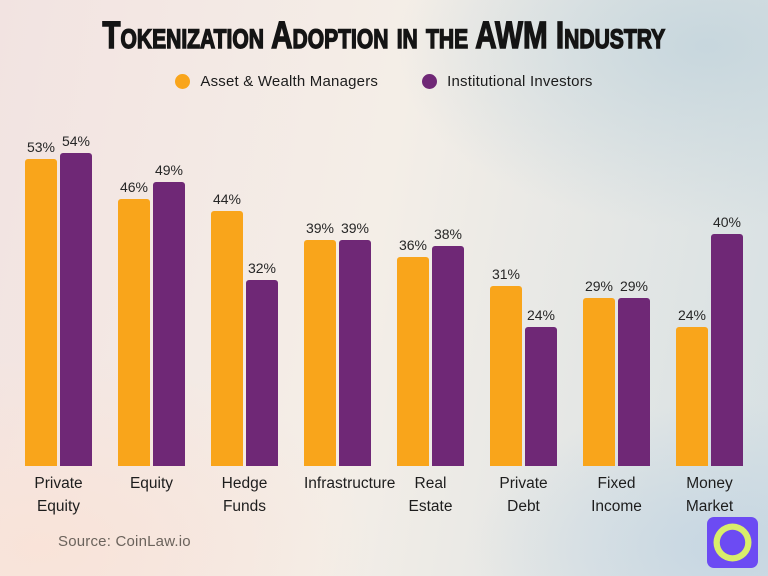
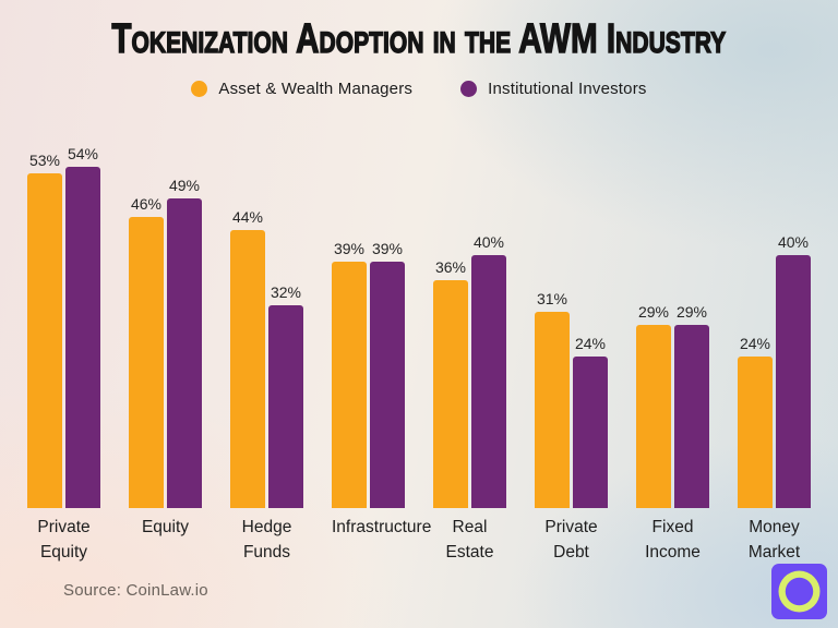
Institutional Investors/Real Estate: 38% -> 40%
